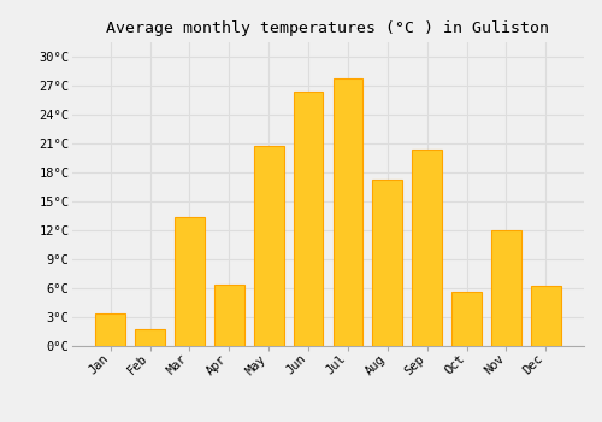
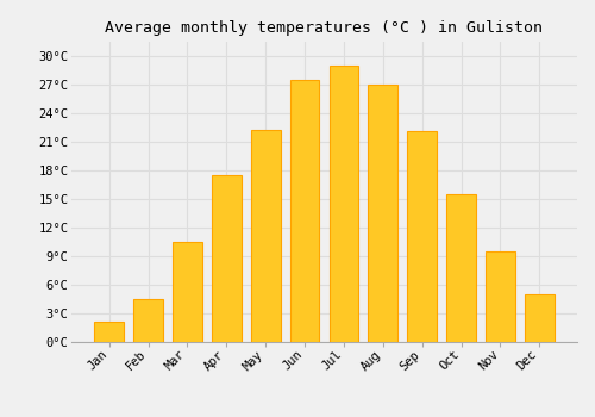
Jan: 3.4°C -> 2.1°C
Feb: 1.8°C -> 4.5°C
Mar: 13.4°C -> 10.5°C
Apr: 6.4°C -> 17.5°C
May: 20.8°C -> 22.2°C
Jun: 26.4°C -> 27.5°C
Jul: 27.8°C -> 29.0°C
Aug: 17.2°C -> 27.0°C
Sep: 20.4°C -> 22.1°C
Oct: 5.6°C -> 15.5°C
Nov: 12.0°C -> 9.5°C
Dec: 6.2°C -> 5.0°C
